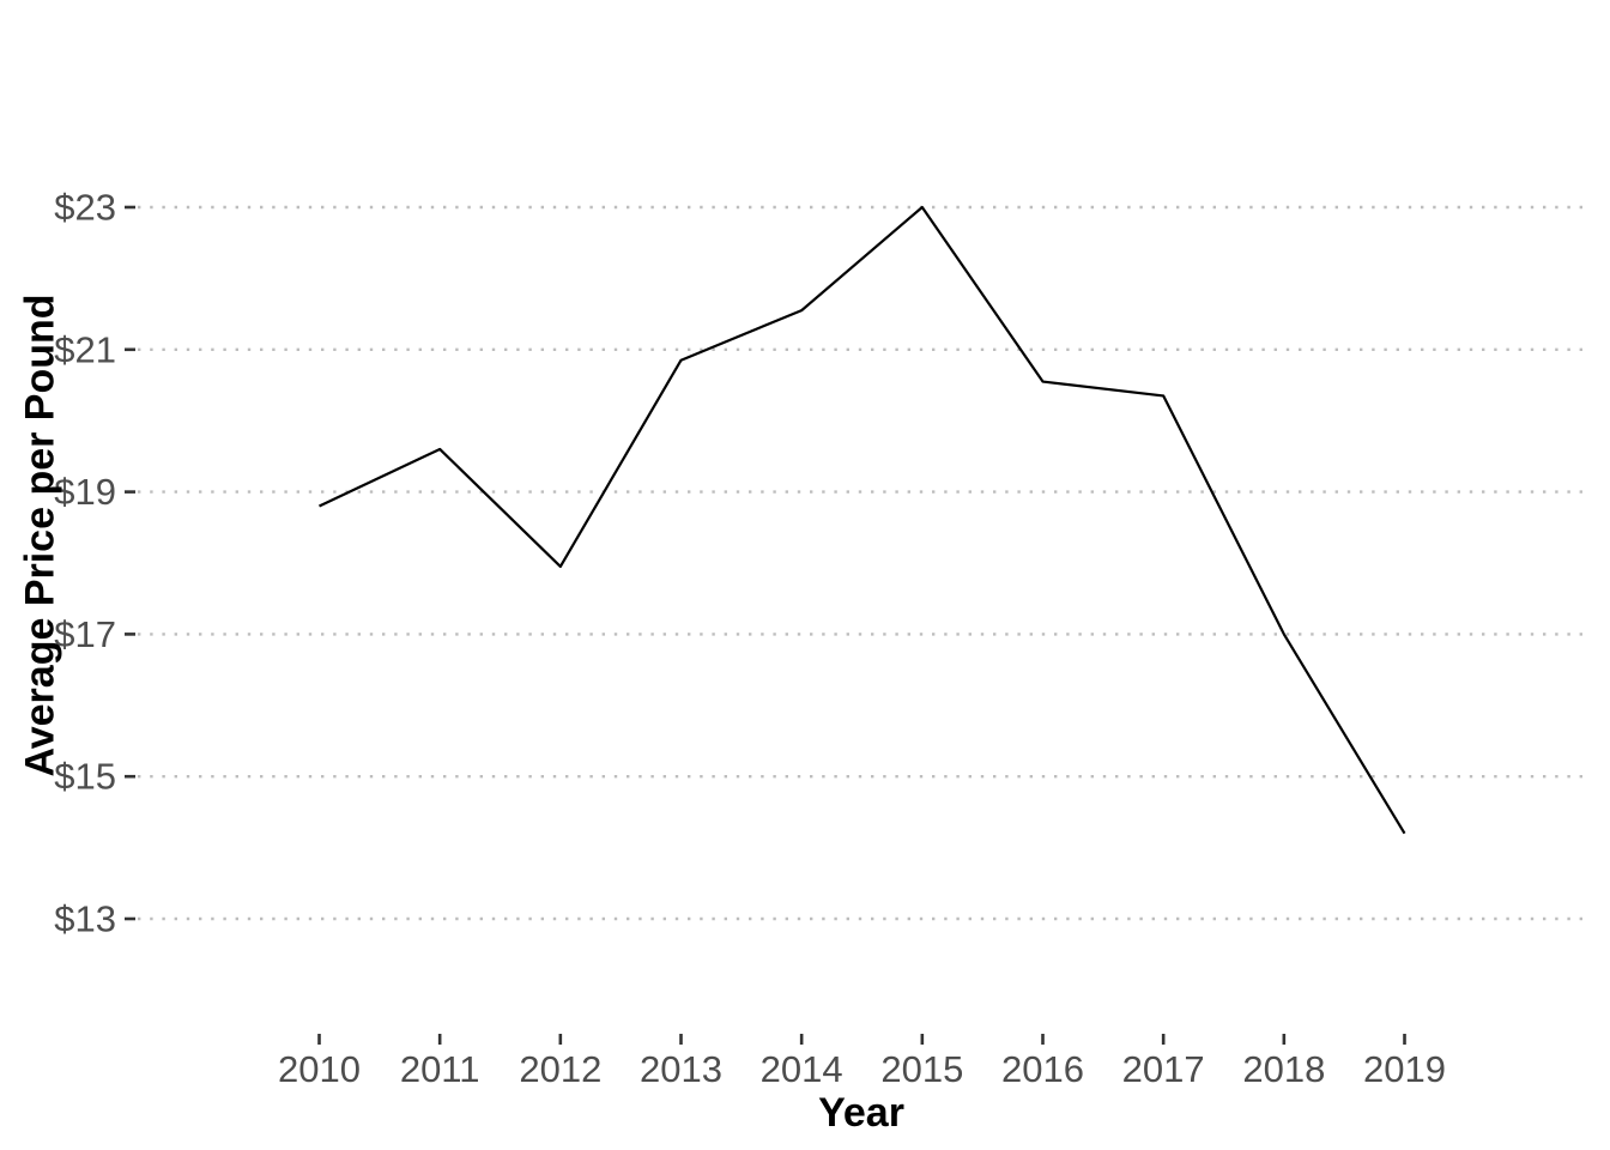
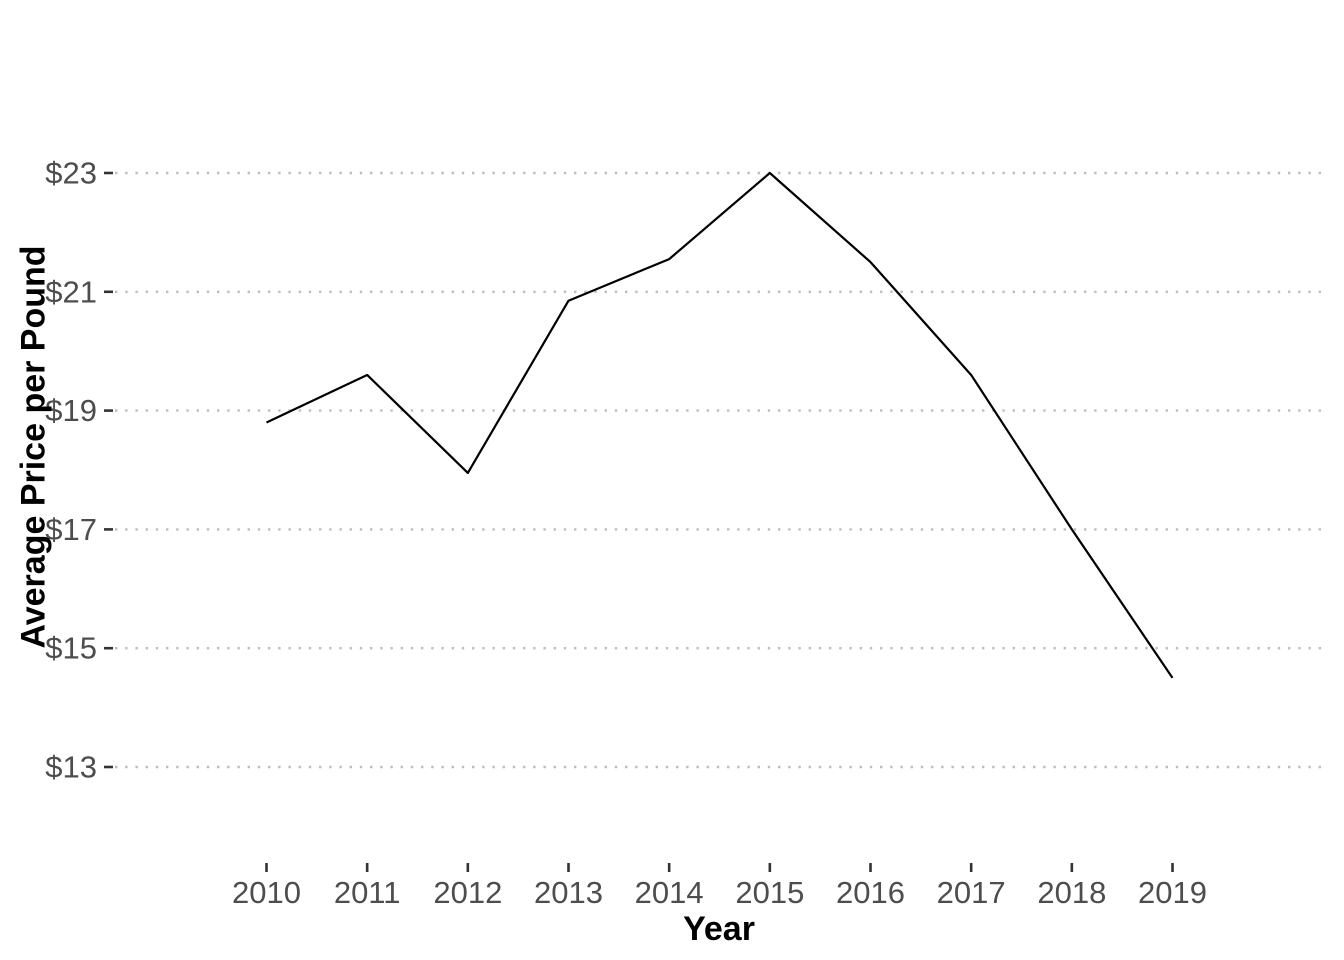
2016: $20.6 -> $21.5
2017: $20.4 -> $19.6
2019: $14.2 -> $14.5
